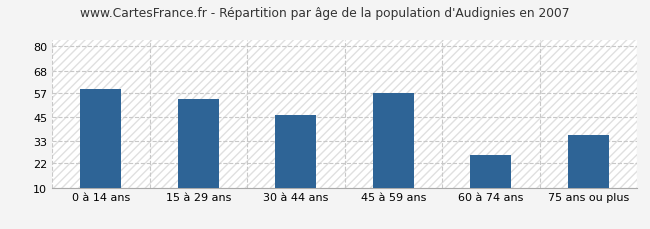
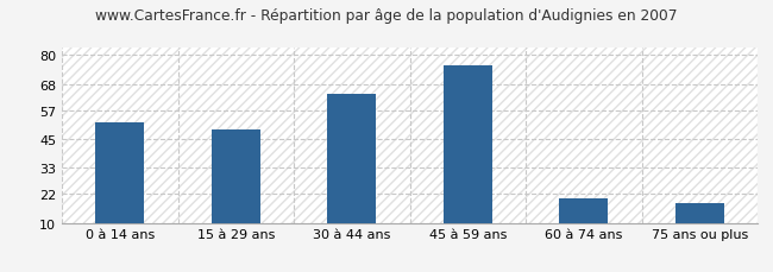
0 à 14 ans: 59 -> 52
15 à 29 ans: 54 -> 49
30 à 44 ans: 46 -> 64
45 à 59 ans: 57 -> 76
60 à 74 ans: 26 -> 20
75 ans ou plus: 36 -> 18
